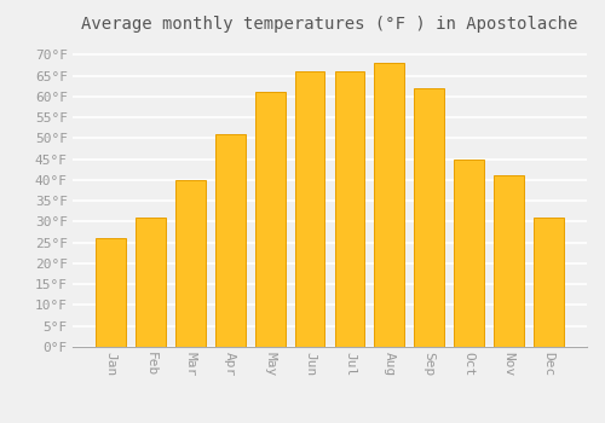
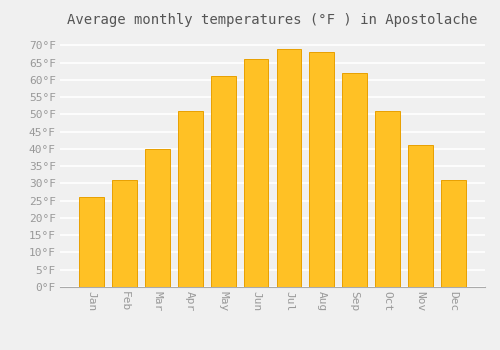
Jul: 66°F -> 69°F
Oct: 45°F -> 51°F
